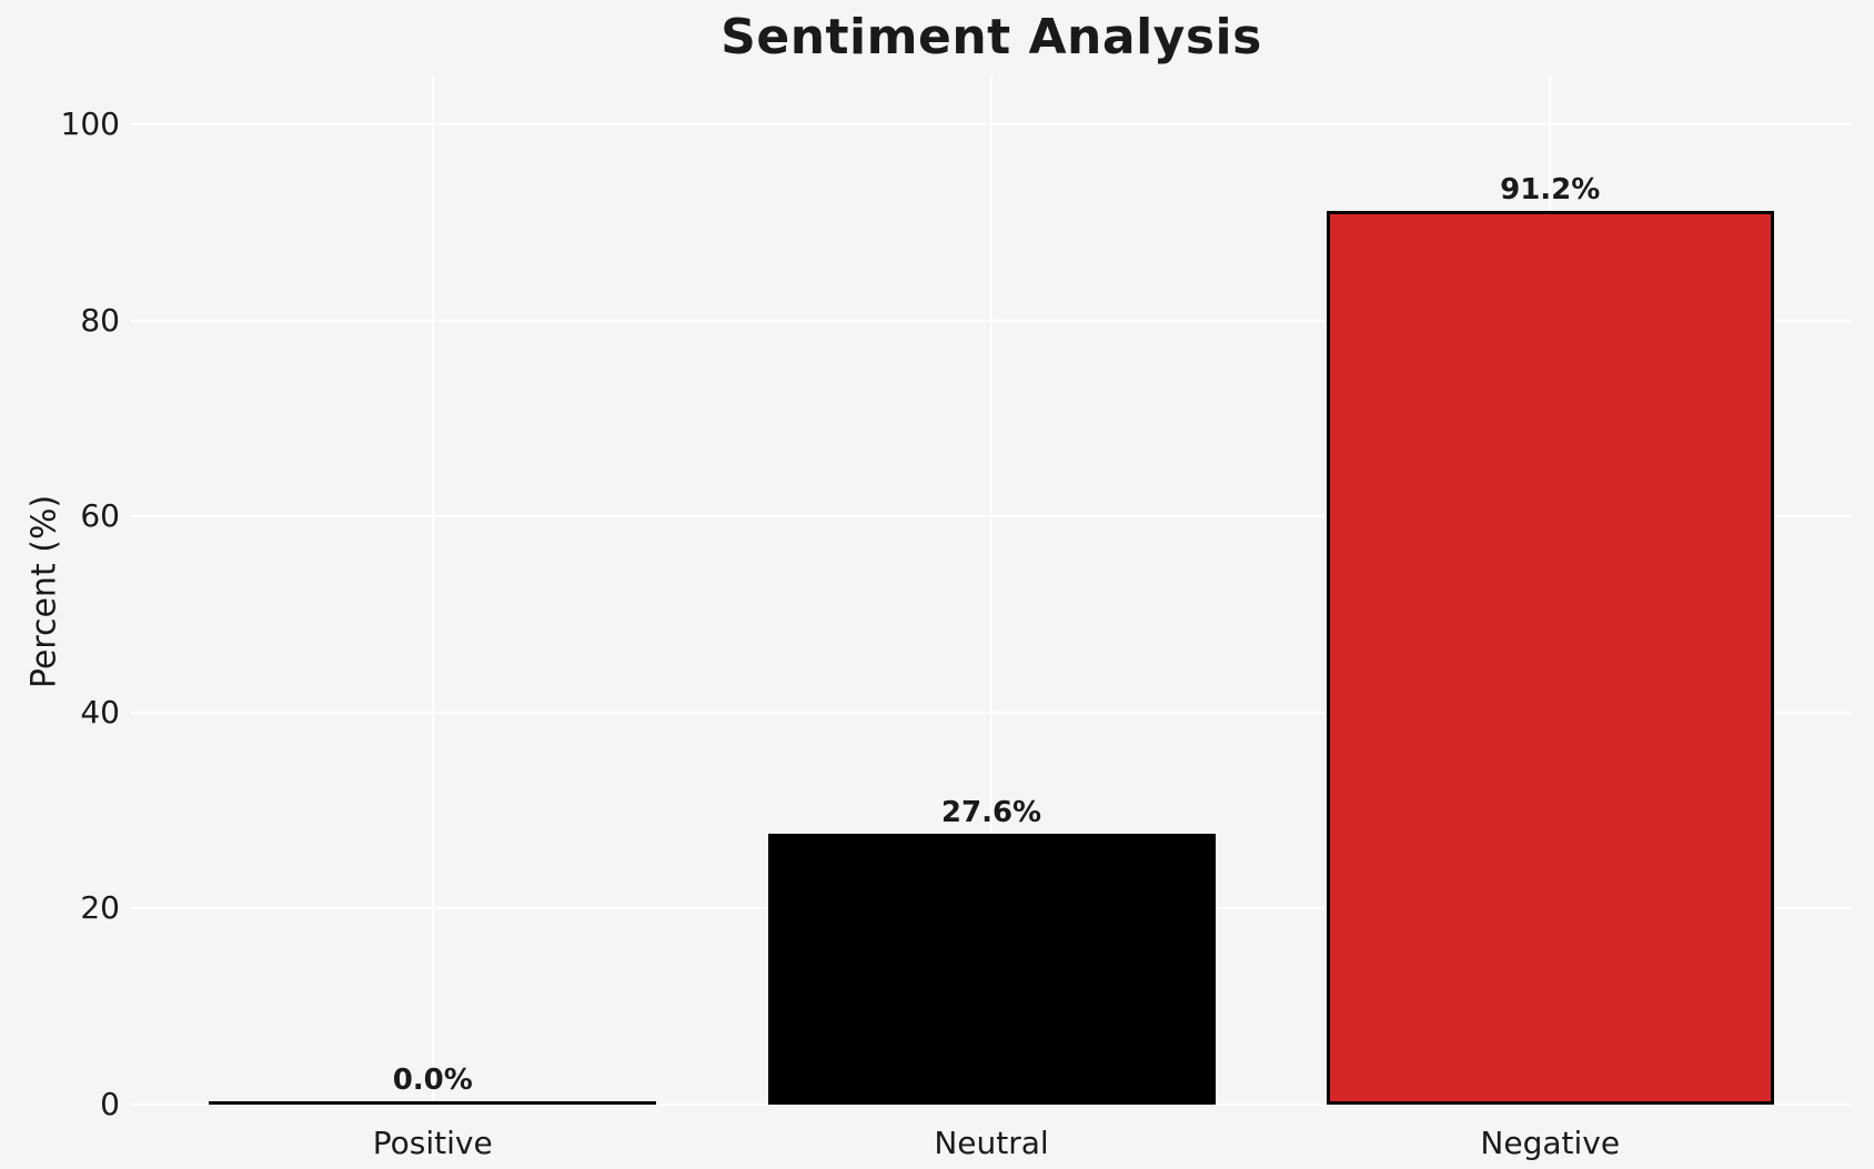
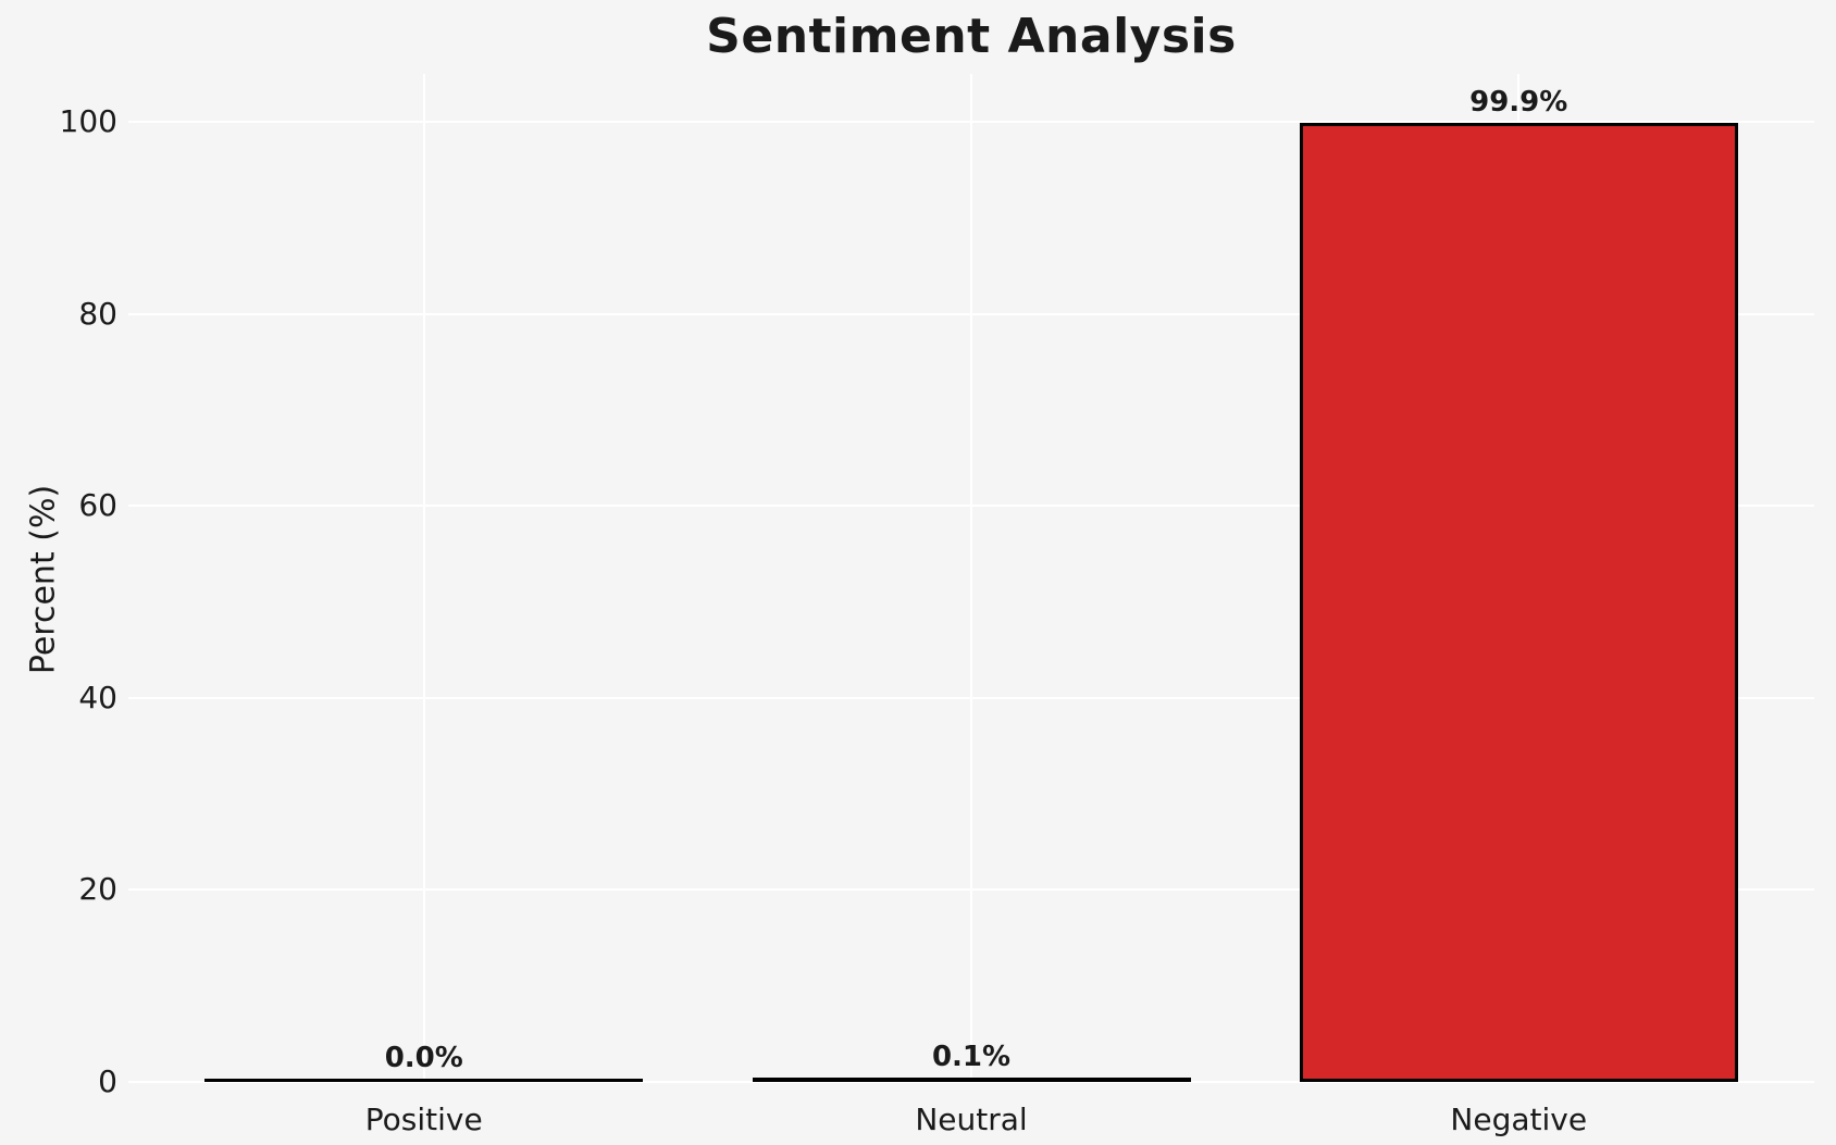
Neutral: 27.6% -> 0.1%
Negative: 91.2% -> 99.9%
